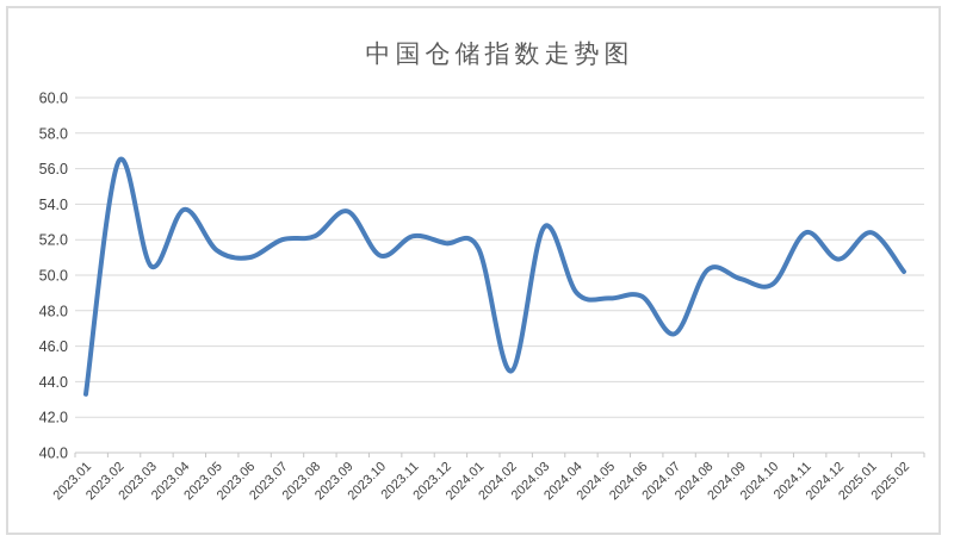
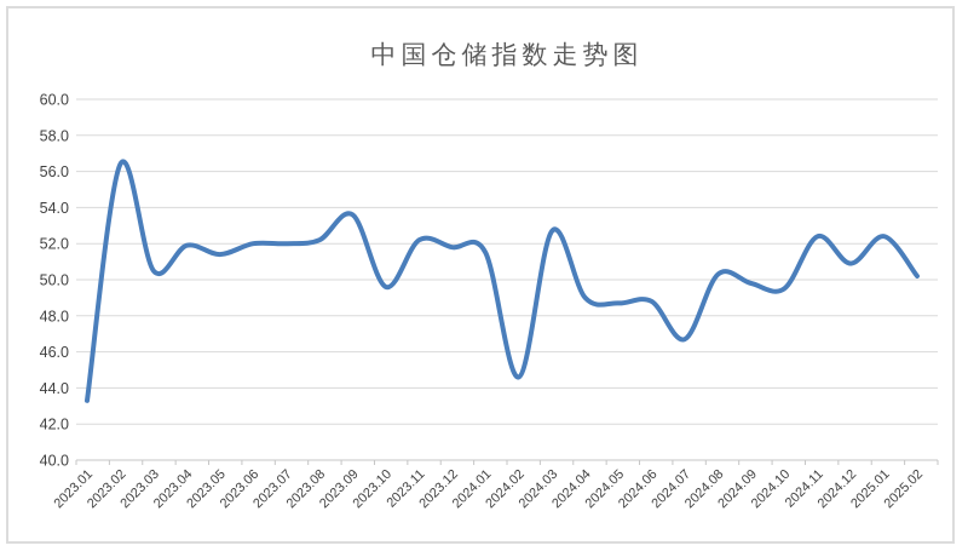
2023.04: 53.7 -> 51.9
2023.06: 51.0 -> 52.0
2023.10: 51.1 -> 49.6
